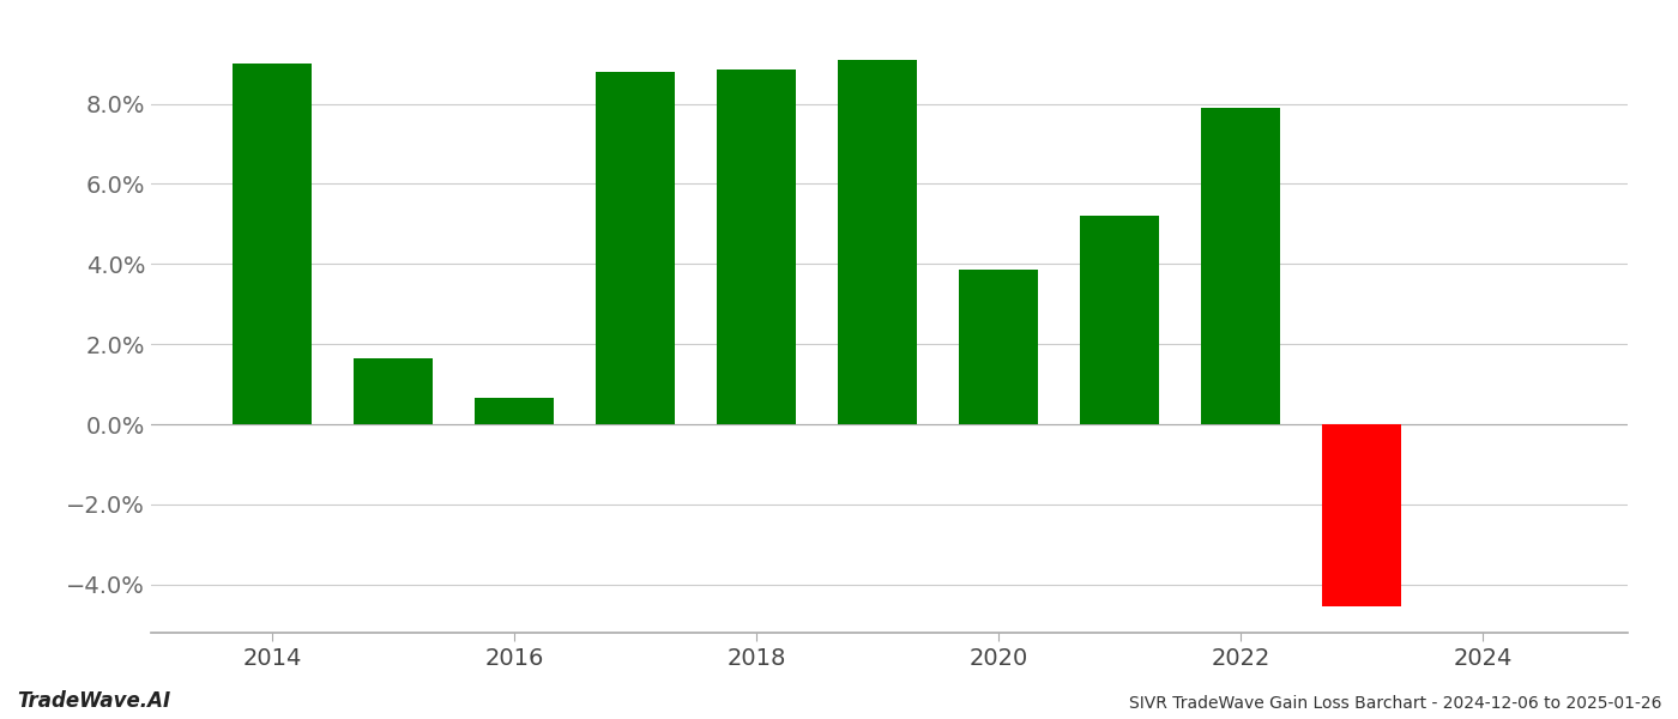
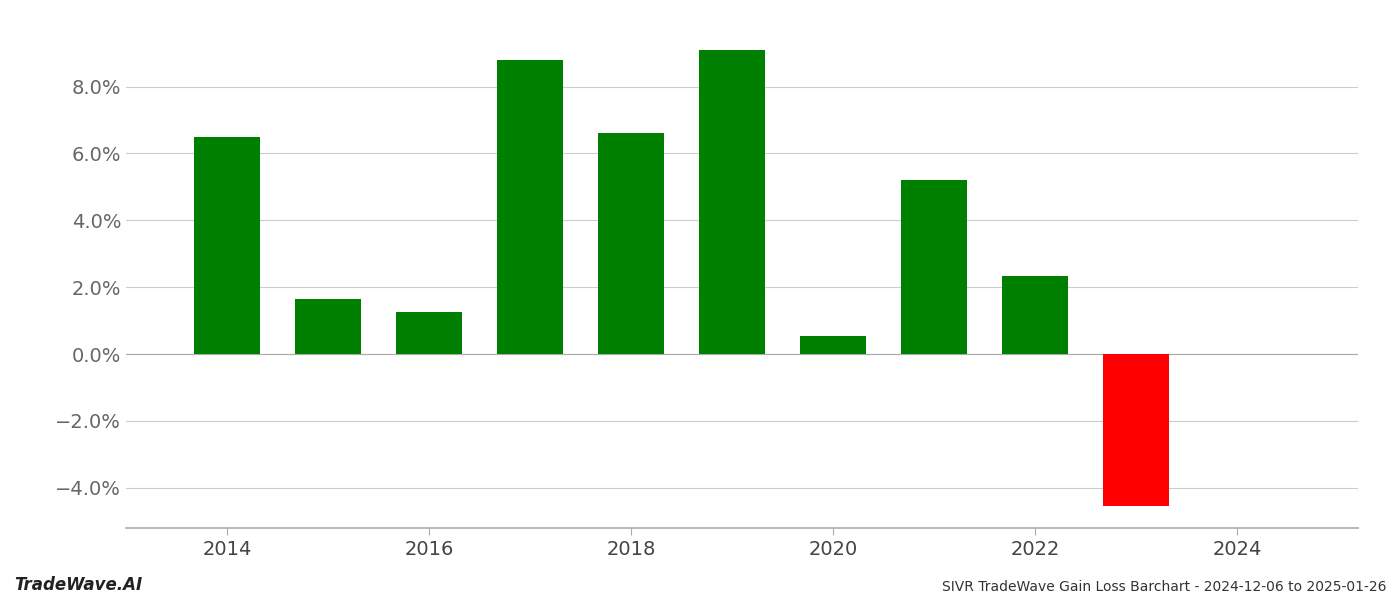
2014: 9.00% -> 6.50%
2016: 0.65% -> 1.25%
2018: 8.85% -> 6.60%
2020: 3.85% -> 0.55%
2022: 7.90% -> 2.35%
